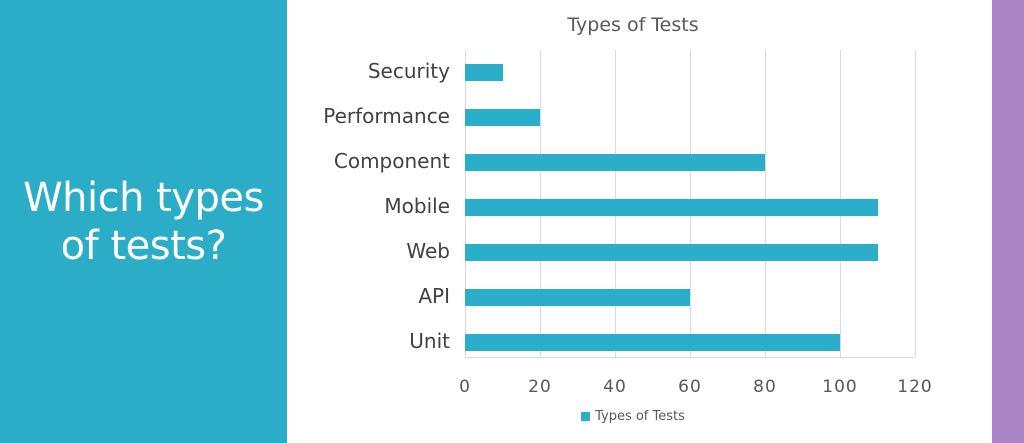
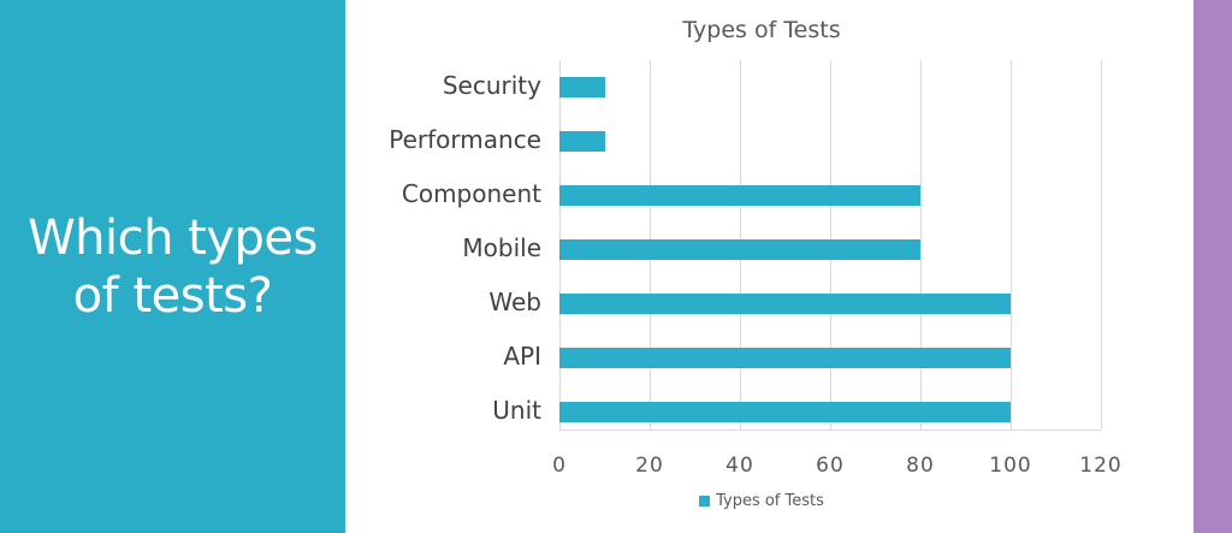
Performance: 20 -> 10
Mobile: 110 -> 80
Web: 110 -> 100
API: 60 -> 100
